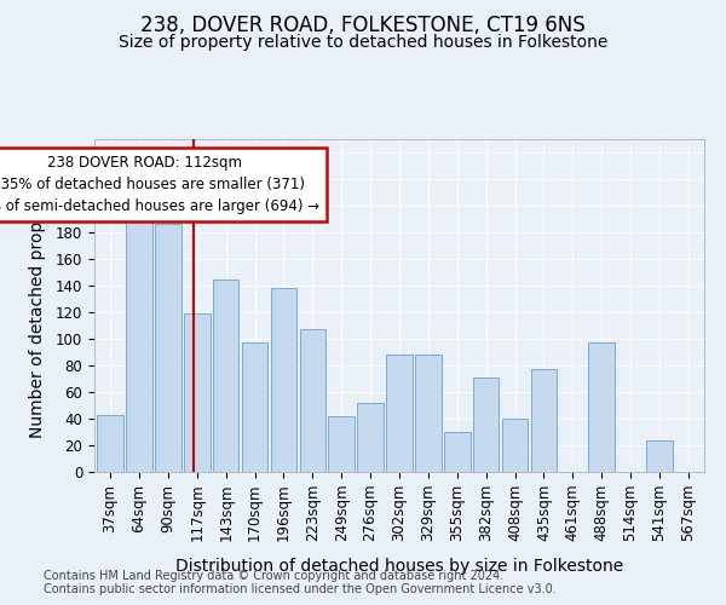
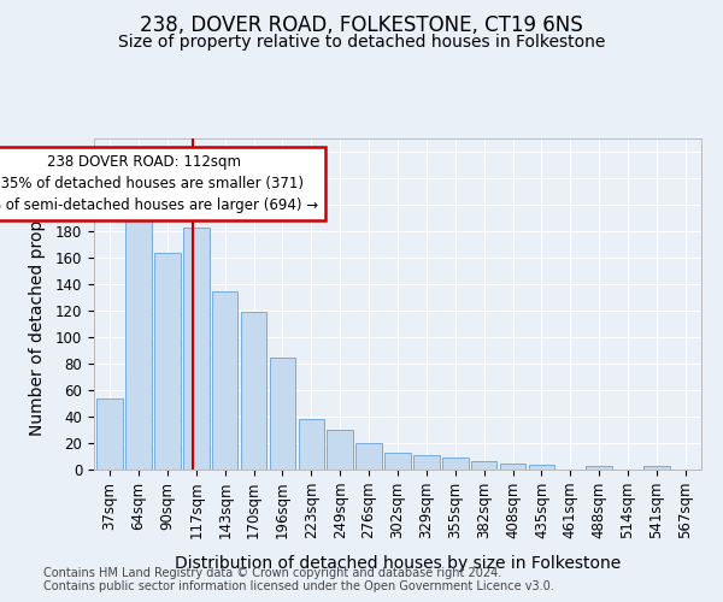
37sqm: 43 -> 54
90sqm: 186 -> 164
117sqm: 119 -> 183
143sqm: 145 -> 135
170sqm: 97 -> 119
196sqm: 138 -> 85
223sqm: 107 -> 38
249sqm: 42 -> 30
276sqm: 52 -> 20
302sqm: 88 -> 13
329sqm: 88 -> 11
355sqm: 30 -> 9
382sqm: 71 -> 6
408sqm: 40 -> 5
435sqm: 77 -> 4
488sqm: 97 -> 3
541sqm: 24 -> 3
